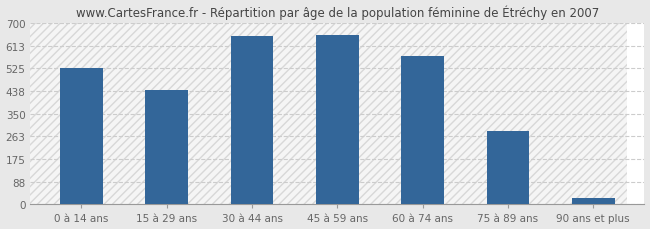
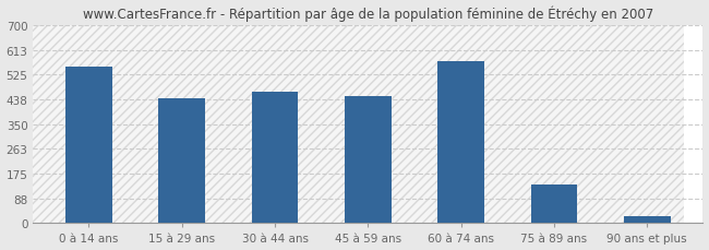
0 à 14 ans: 525 -> 555
30 à 44 ans: 651 -> 465
45 à 59 ans: 652 -> 450
75 à 89 ans: 285 -> 135
